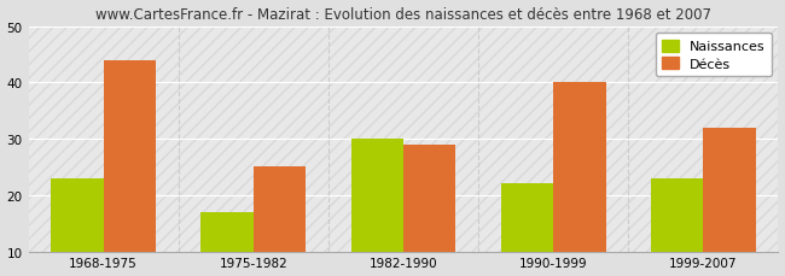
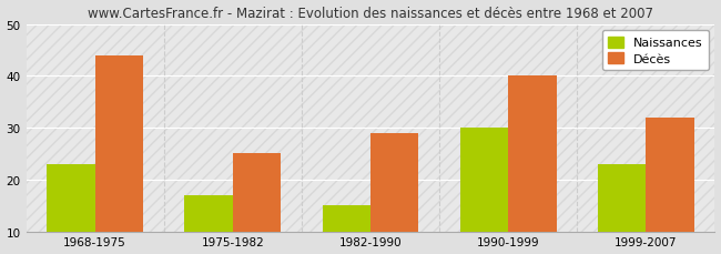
Naissances/1982-1990: 30 -> 15
Naissances/1990-1999: 22 -> 30
